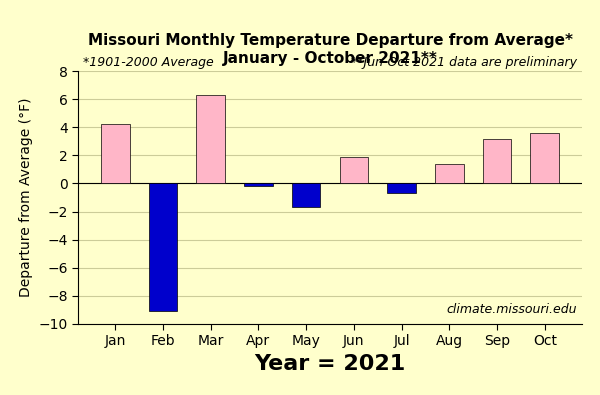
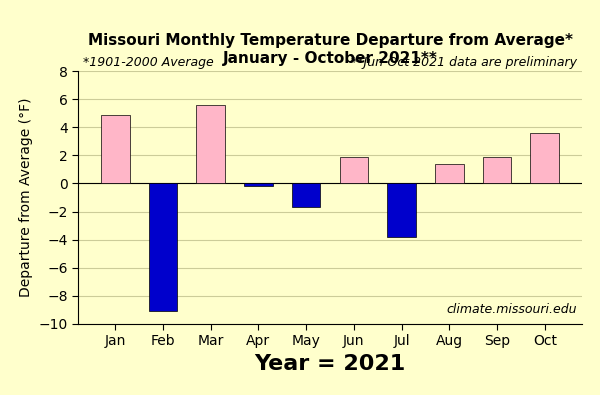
Jan: 4.2 -> 4.9
Mar: 6.3 -> 5.6
Jul: -0.7 -> -3.8
Sep: 3.2 -> 1.9
